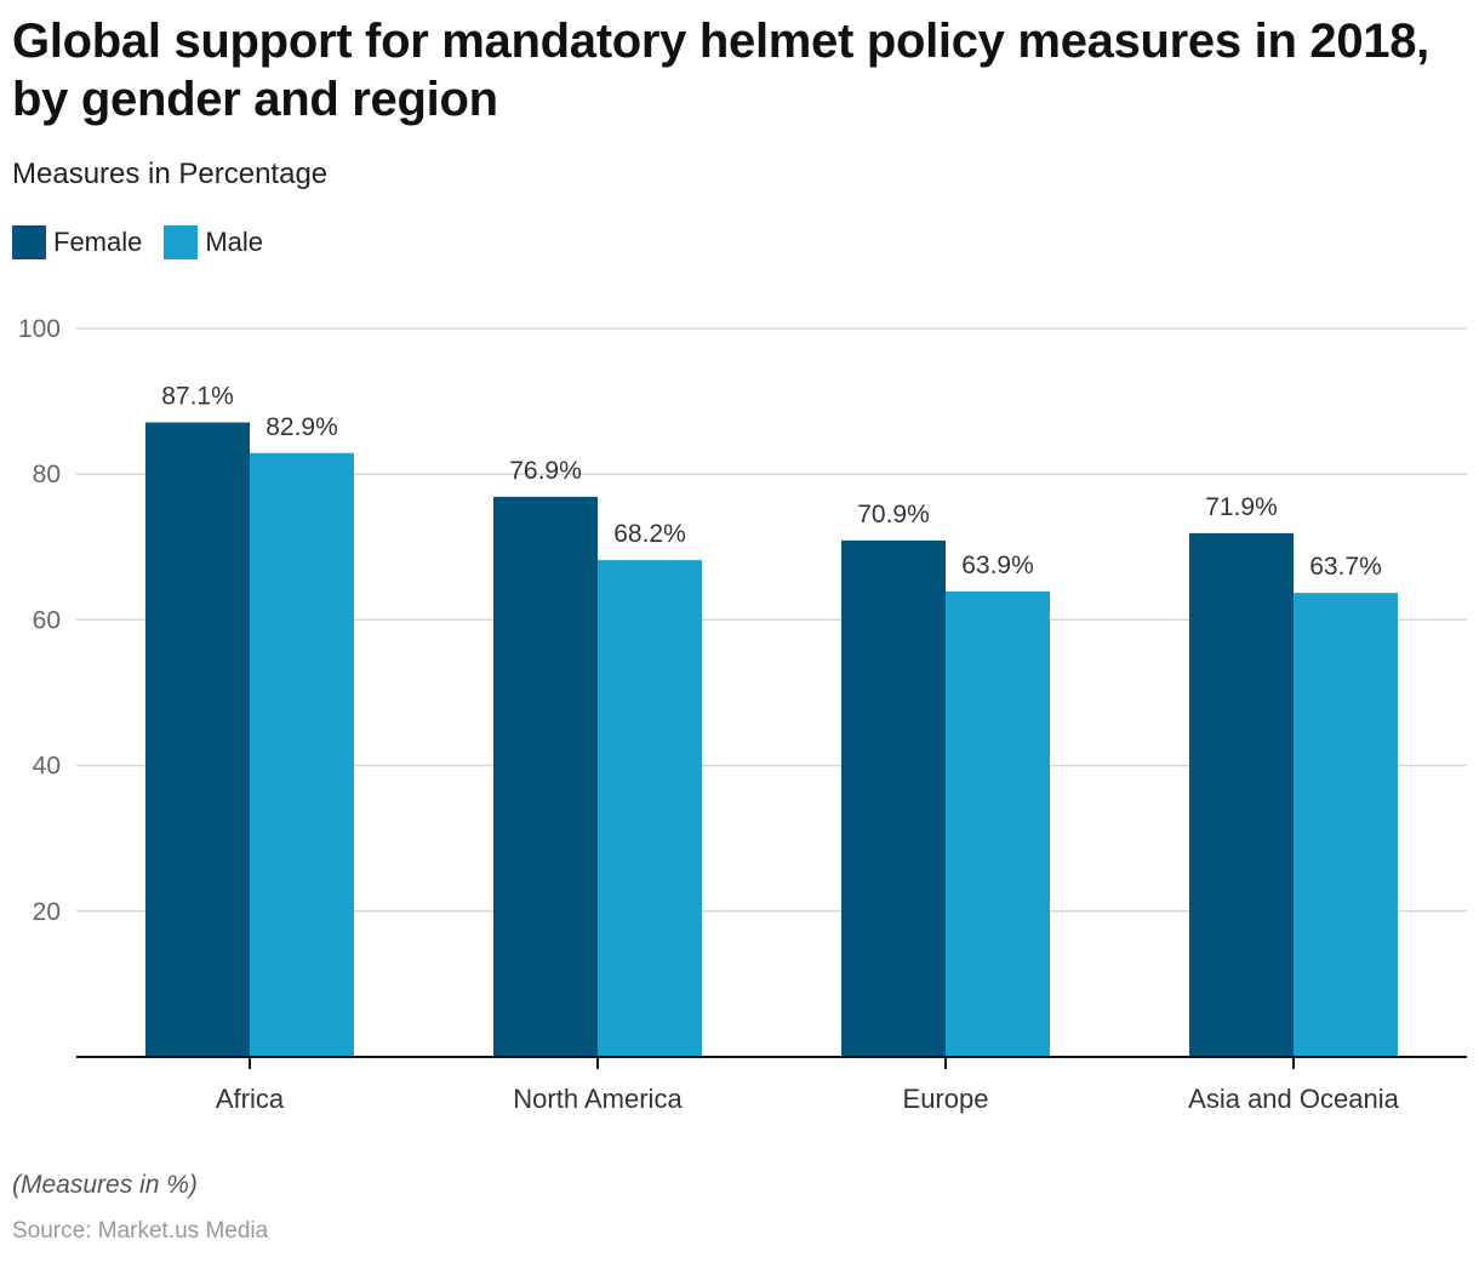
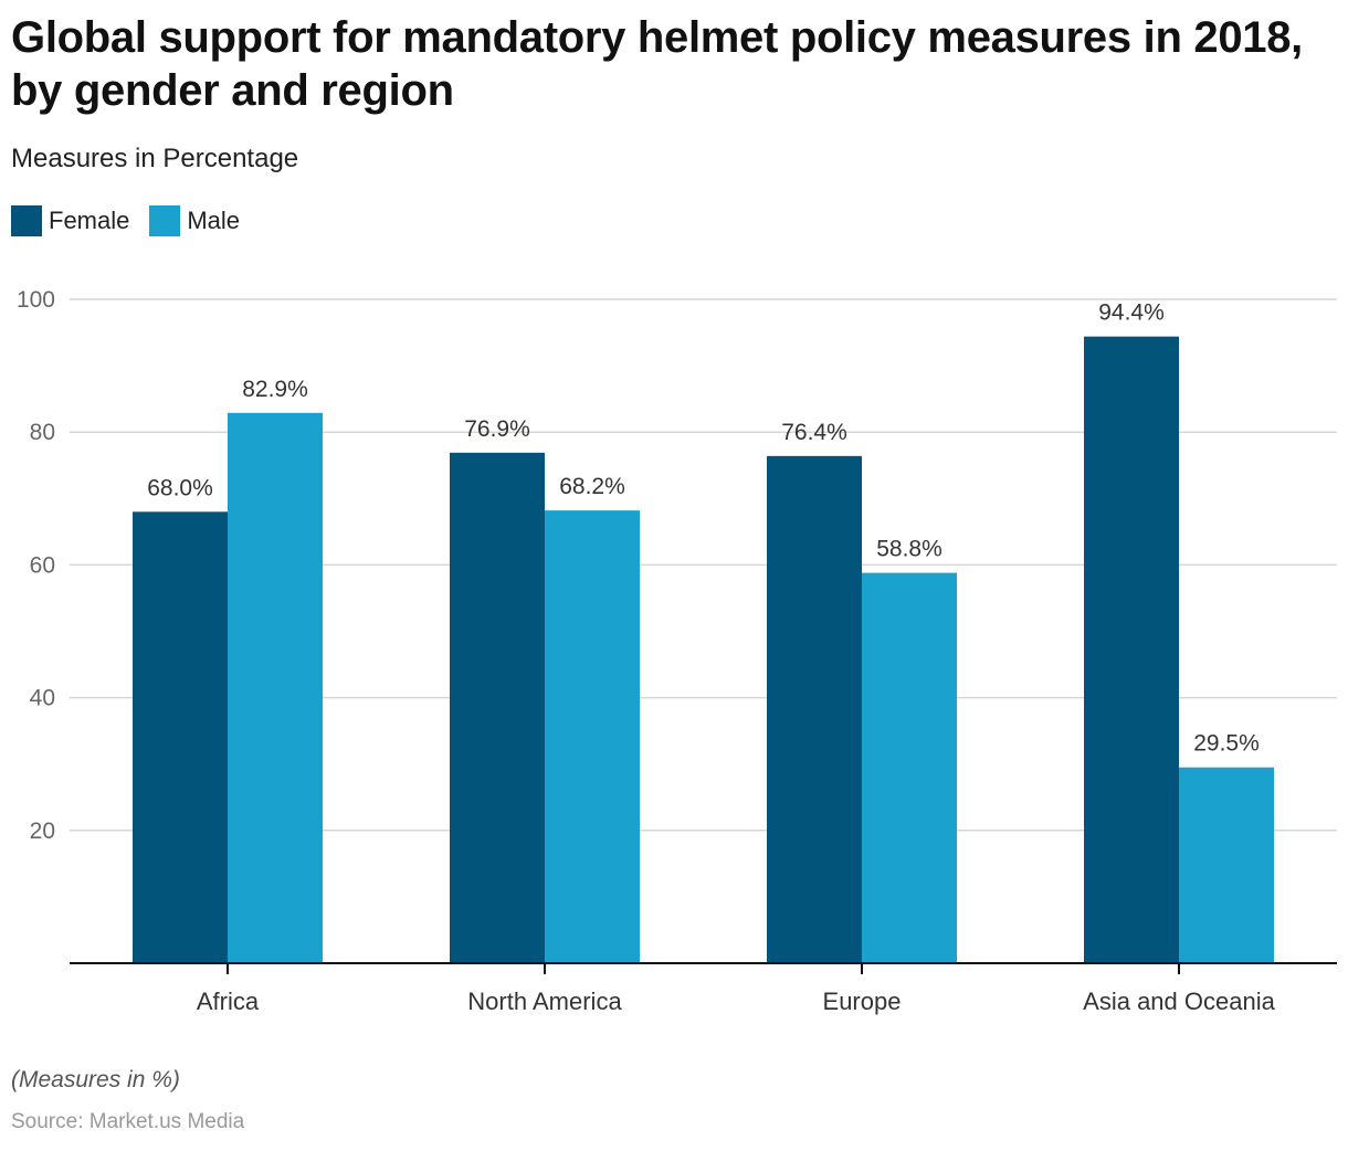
Female/Africa: 87.1% -> 68.0%
Female/Europe: 70.9% -> 76.4%
Male/Europe: 63.9% -> 58.8%
Female/Asia and Oceania: 71.9% -> 94.4%
Male/Asia and Oceania: 63.7% -> 29.5%
